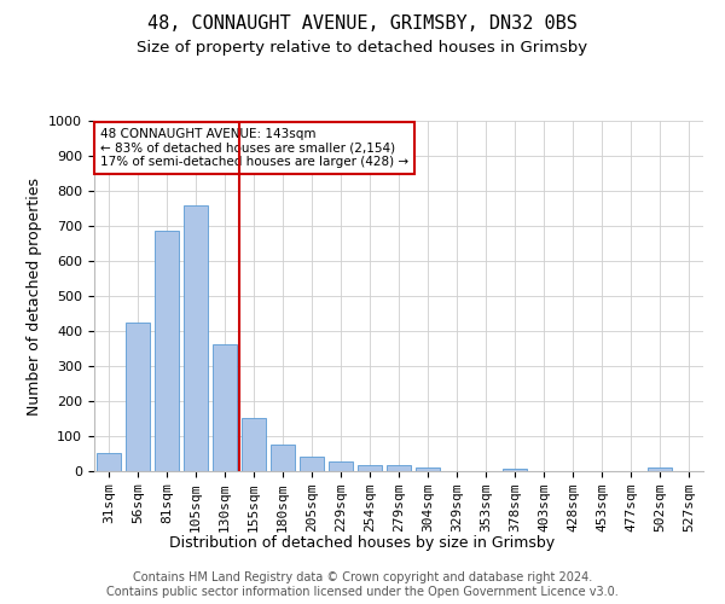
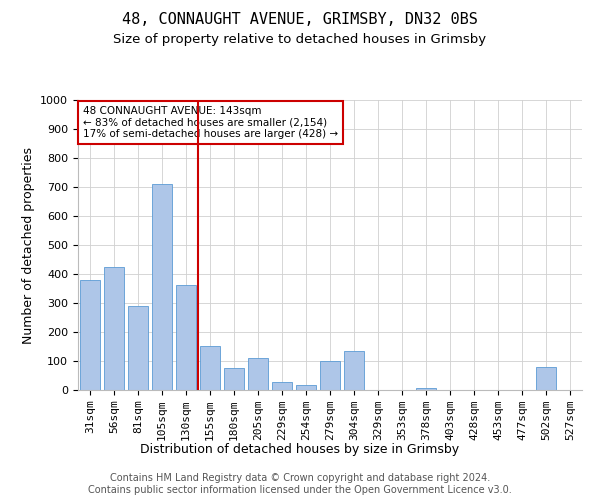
31sqm: 52 -> 380
81sqm: 687 -> 290
105sqm: 760 -> 710
205sqm: 40 -> 110
279sqm: 18 -> 100
304sqm: 10 -> 135
502sqm: 10 -> 80
